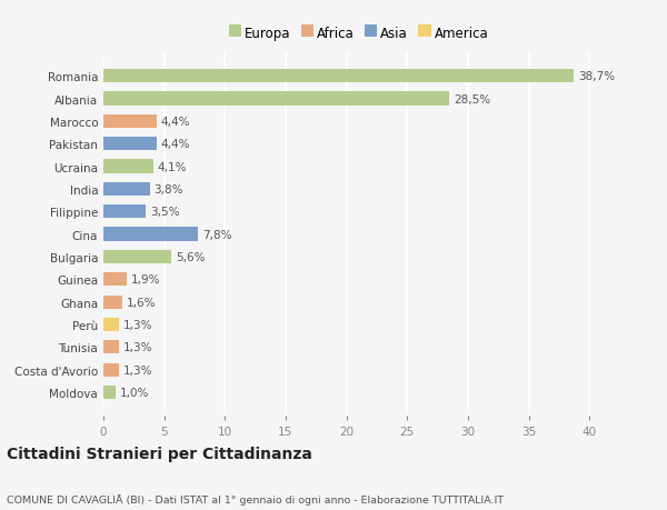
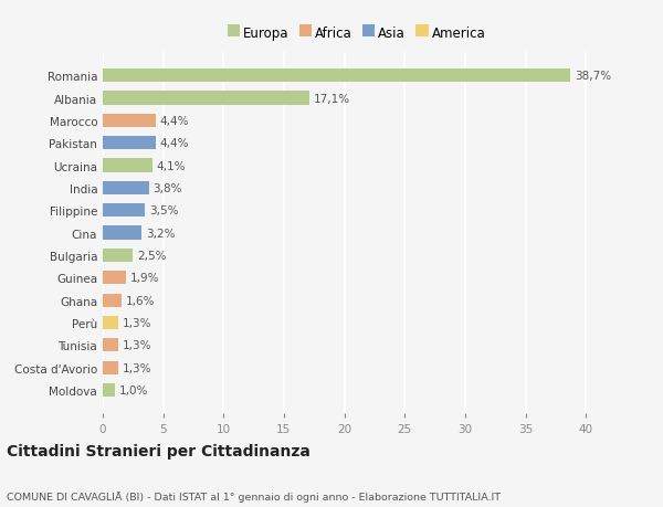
Albania: 28,5% -> 17,1%
Cina: 7,8% -> 3,2%
Bulgaria: 5,6% -> 2,5%
